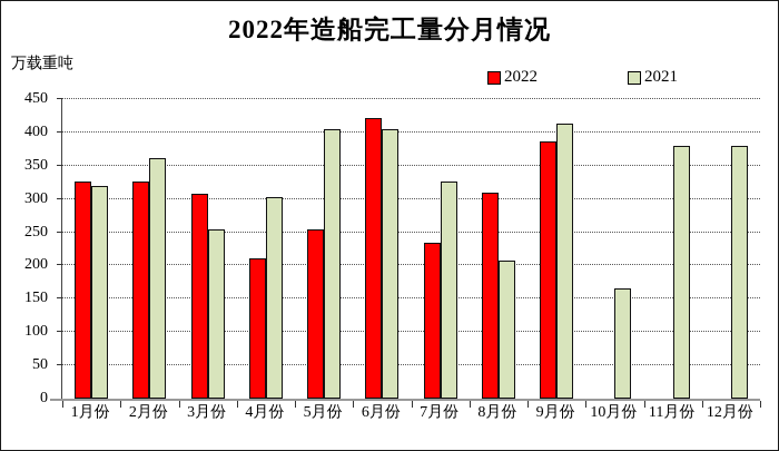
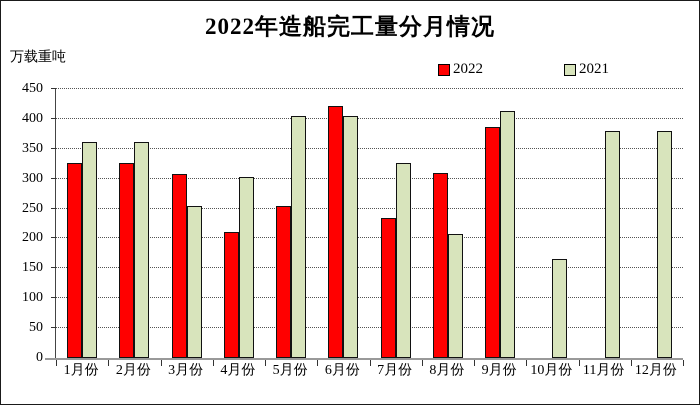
2021/1月份: 320 -> 360
